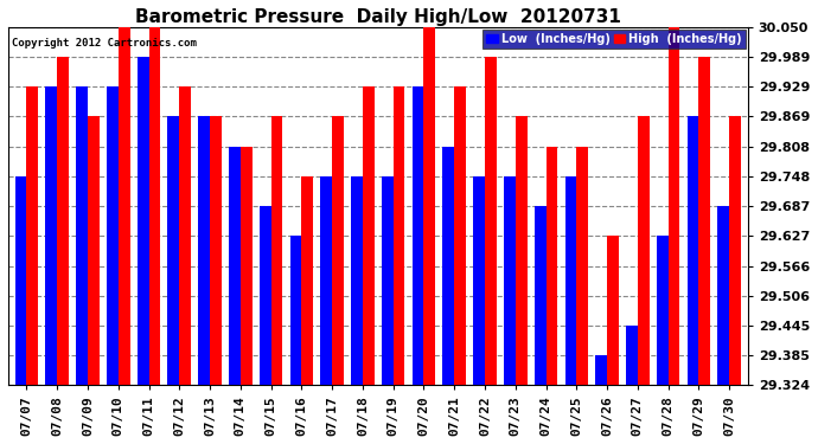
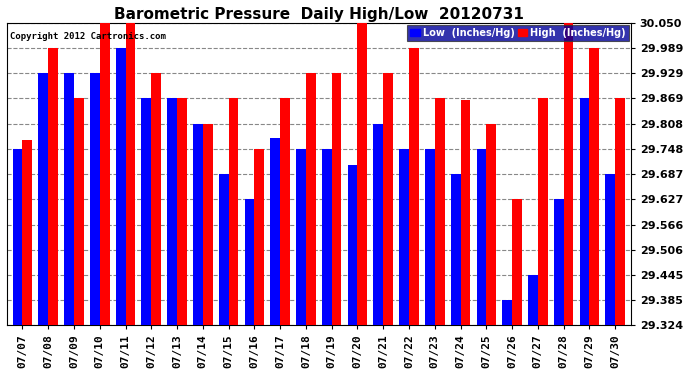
High (Inches/Hg)/07/07: 29.929 -> 29.770
Low (Inches/Hg)/07/17: 29.748 -> 29.775
Low (Inches/Hg)/07/20: 29.929 -> 29.710
High (Inches/Hg)/07/24: 29.808 -> 29.865
